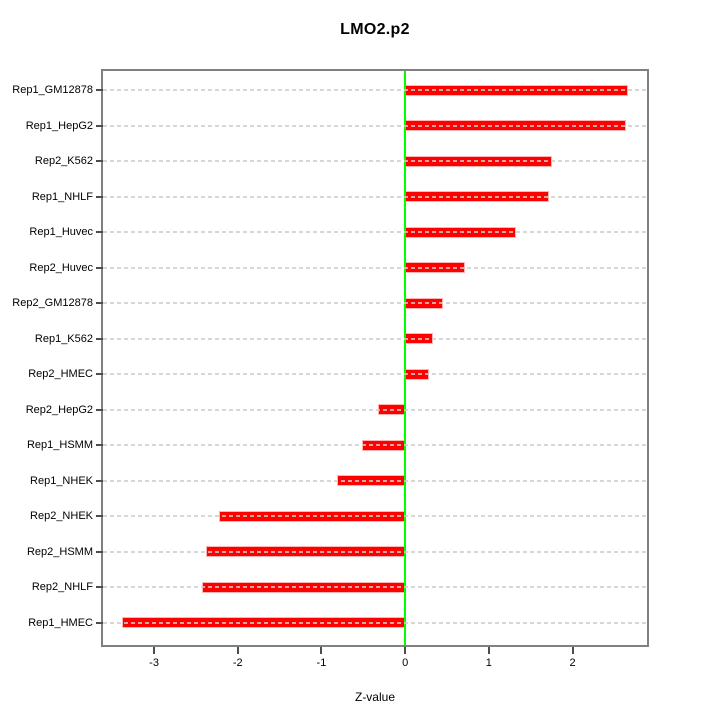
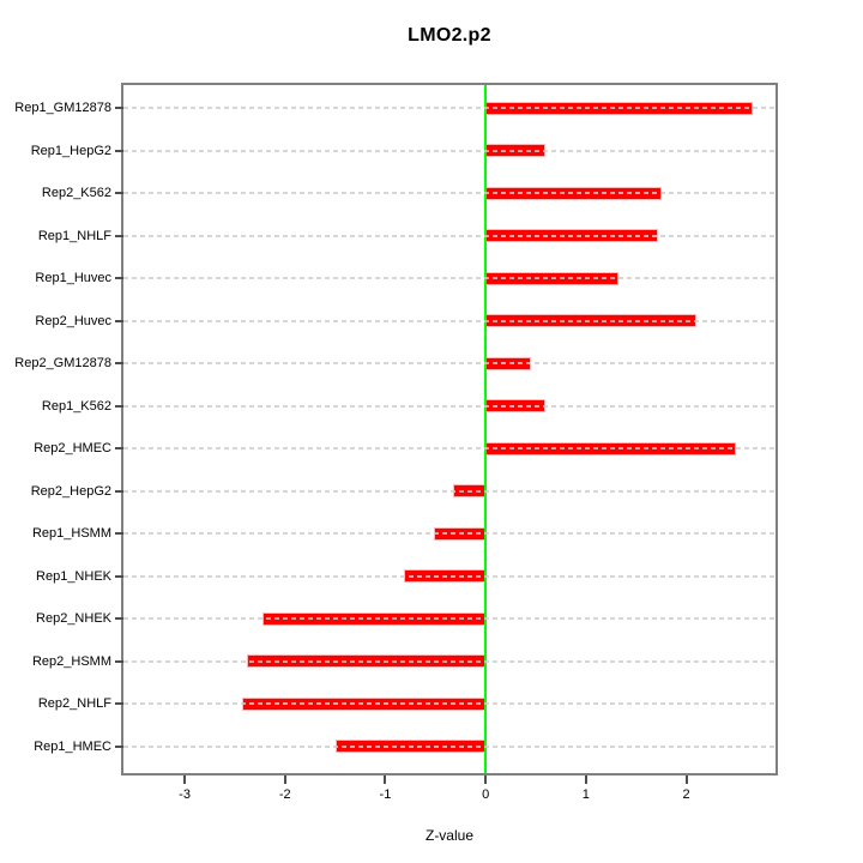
Rep1_HepG2: 2.6 -> 0.6
Rep2_Huvec: 0.7 -> 2.1
Rep1_K562: 0.3 -> 0.6
Rep2_HMEC: 0.3 -> 2.5
Rep1_HMEC: -3.4 -> -1.5
